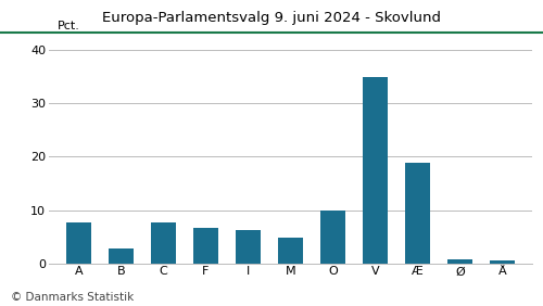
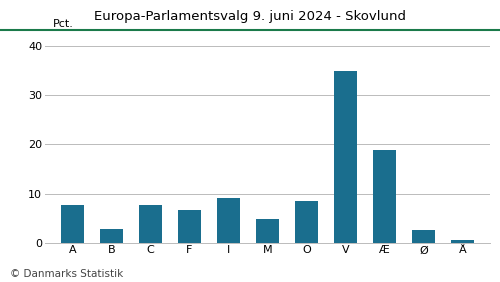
I: 6.2 -> 9.0
O: 10.0 -> 8.5
Ø: 0.7 -> 2.5
